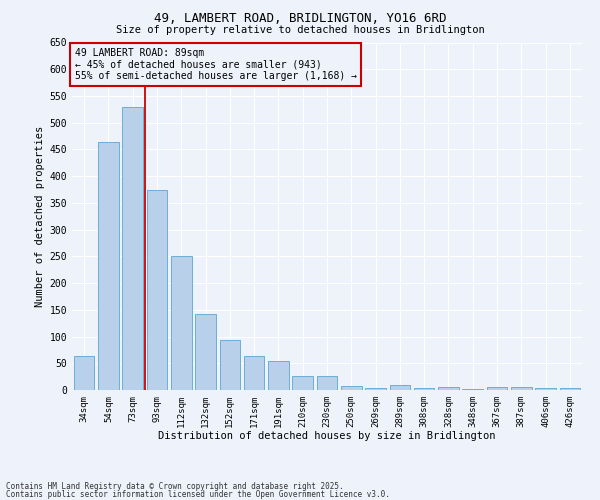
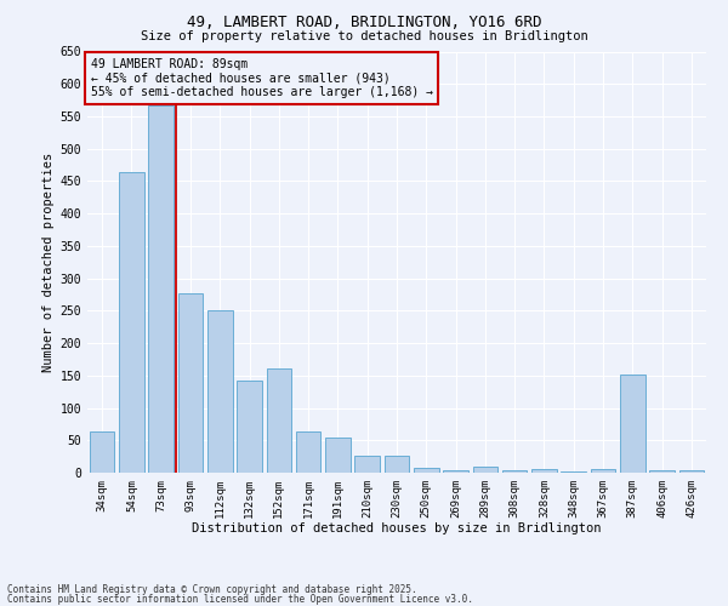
73sqm: 530 -> 566
93sqm: 375 -> 276
152sqm: 94 -> 160
387sqm: 5 -> 152
